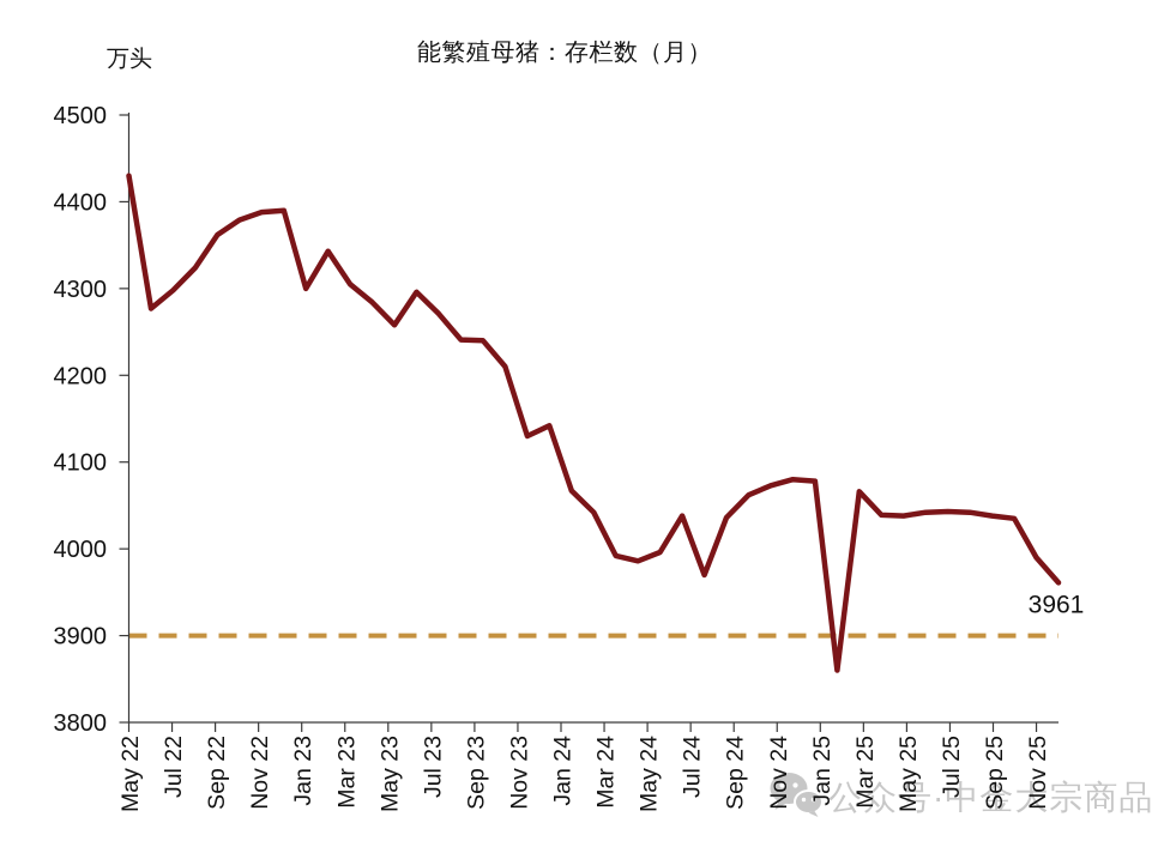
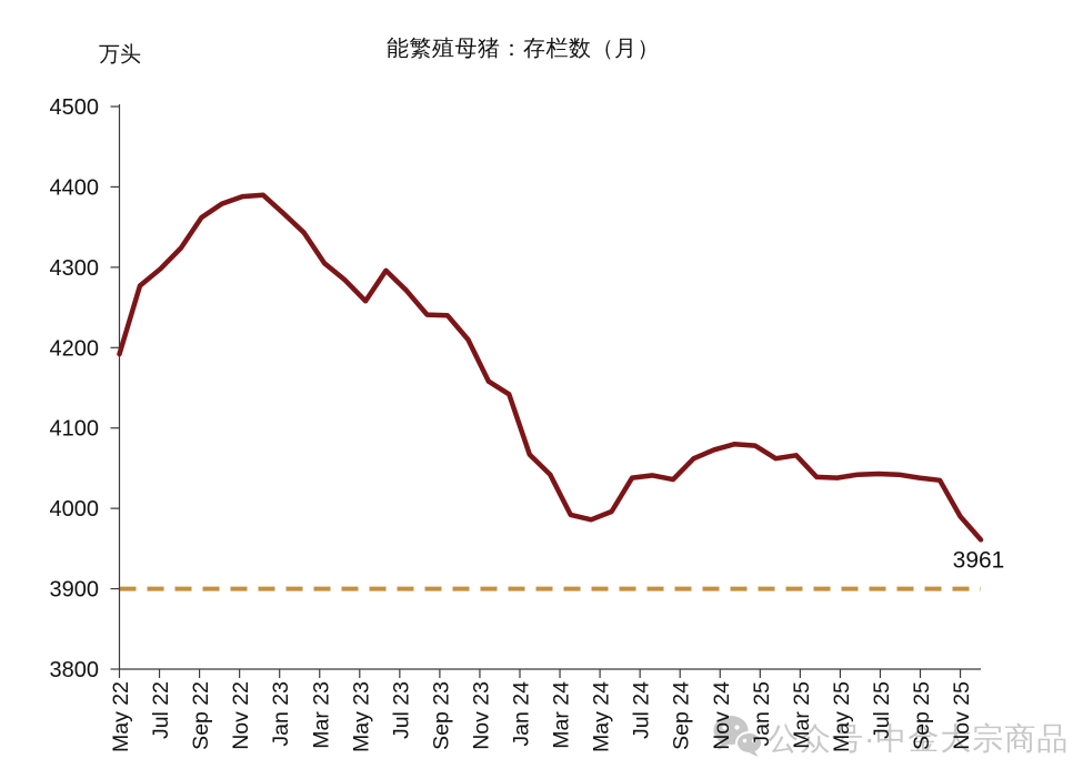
May 22: 4430 -> 4190
Jan 23: 4300 -> 4370
Nov 23: 4130 -> 4160
Jul 24: 3970 -> 4040
Jan 25: 3860 -> 4060
